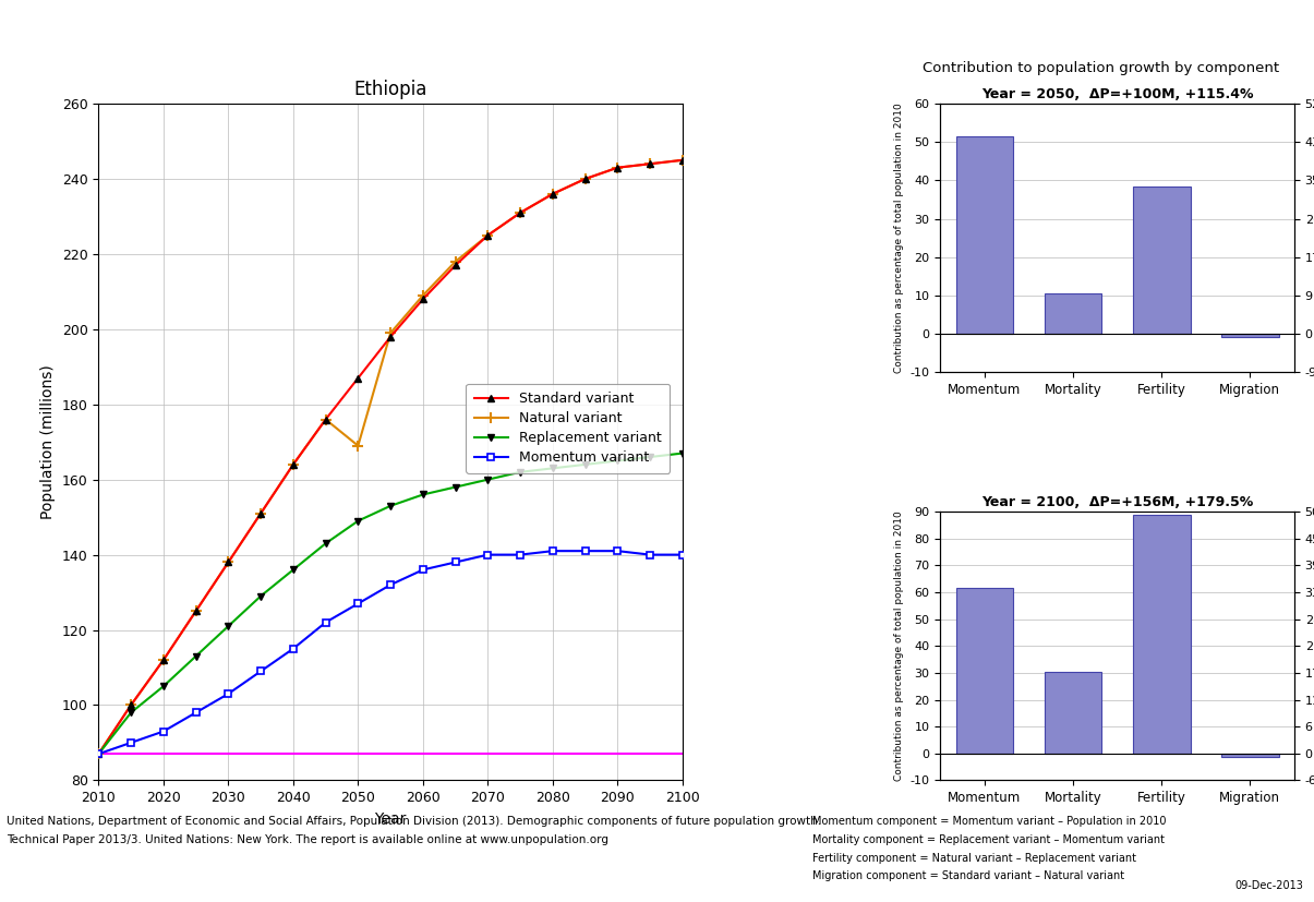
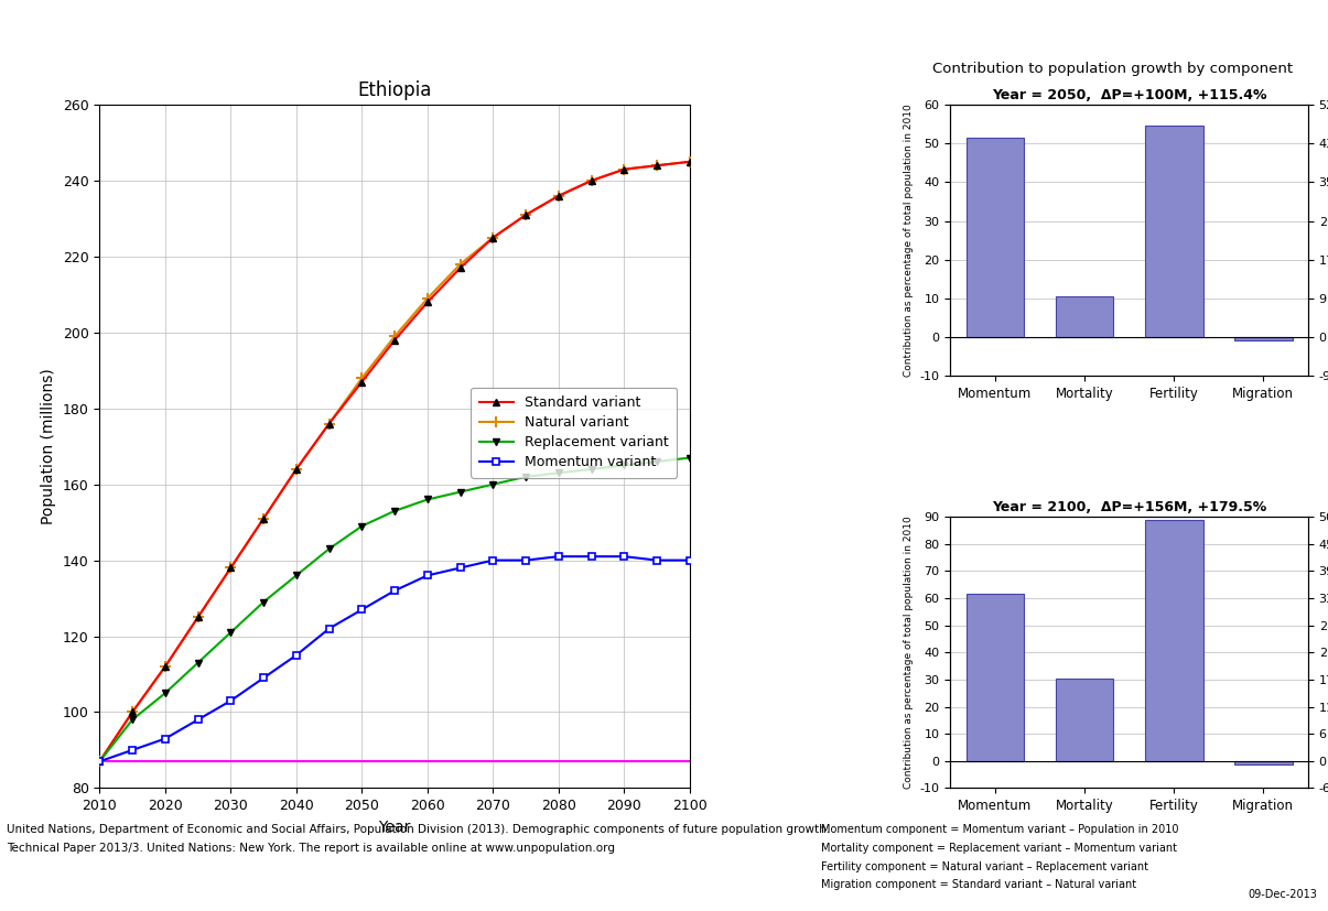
Ethiopia/Natural variant/2050: 169 -> 188
Year = 2050, ΔP=+100M, +115.4%/Fertility: 38.5 -> 54.5
